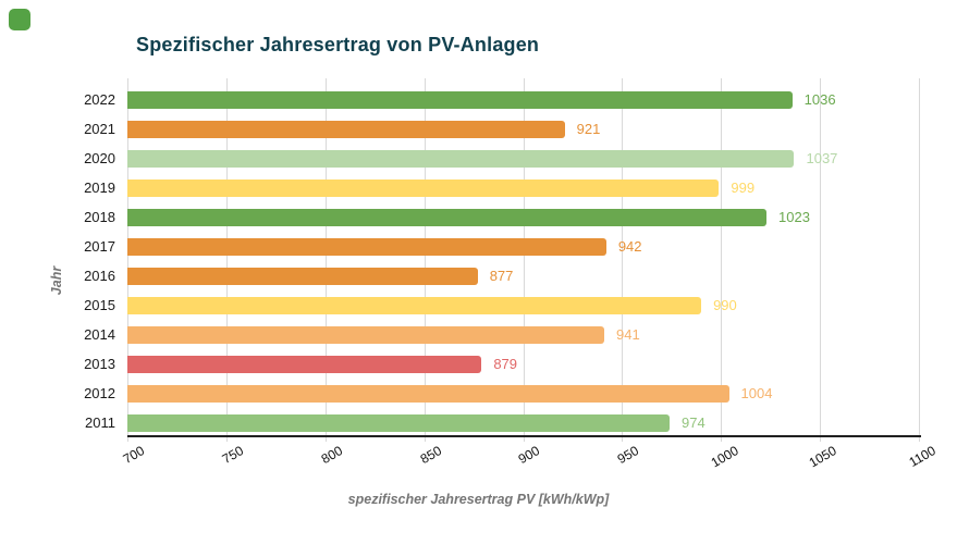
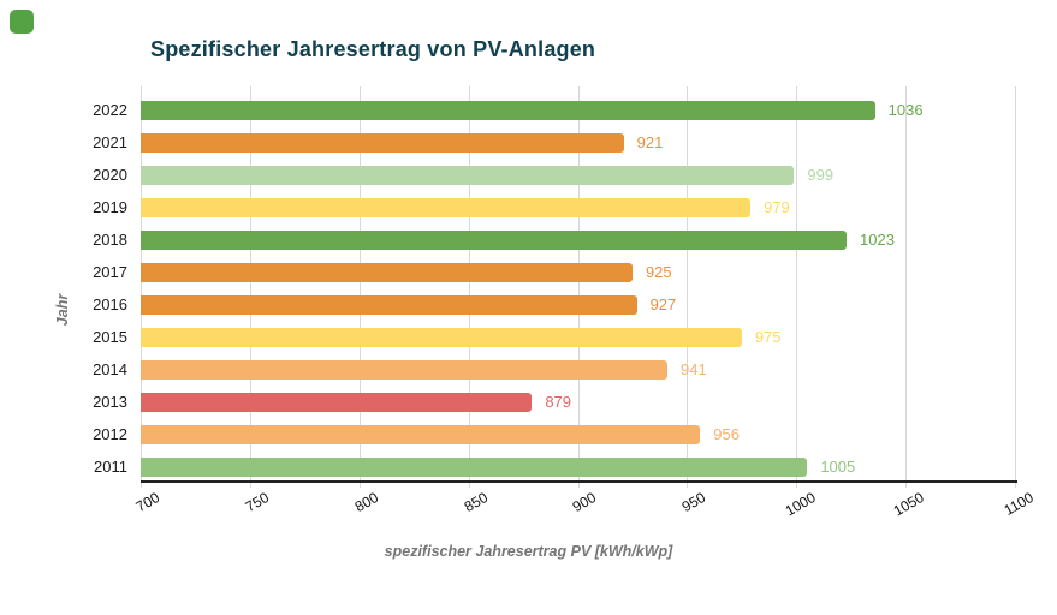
2020: 1037 -> 999
2019: 999 -> 979
2017: 942 -> 925
2016: 877 -> 927
2015: 990 -> 975
2012: 1004 -> 956
2011: 974 -> 1005
